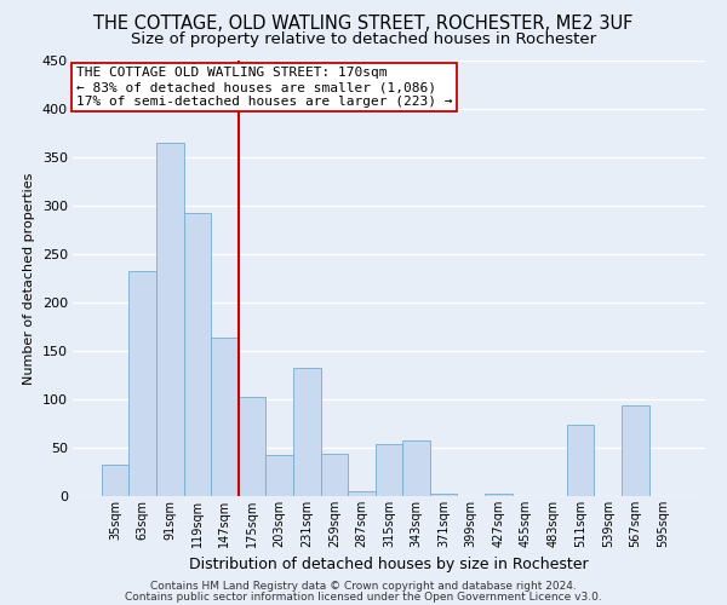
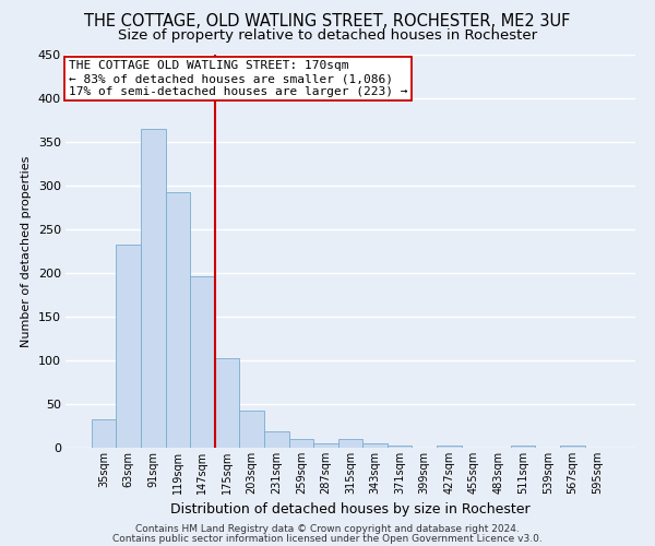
147sqm: 164 -> 196
231sqm: 132 -> 19
259sqm: 44 -> 10
315sqm: 54 -> 10
343sqm: 58 -> 5
511sqm: 74 -> 2
567sqm: 94 -> 2
